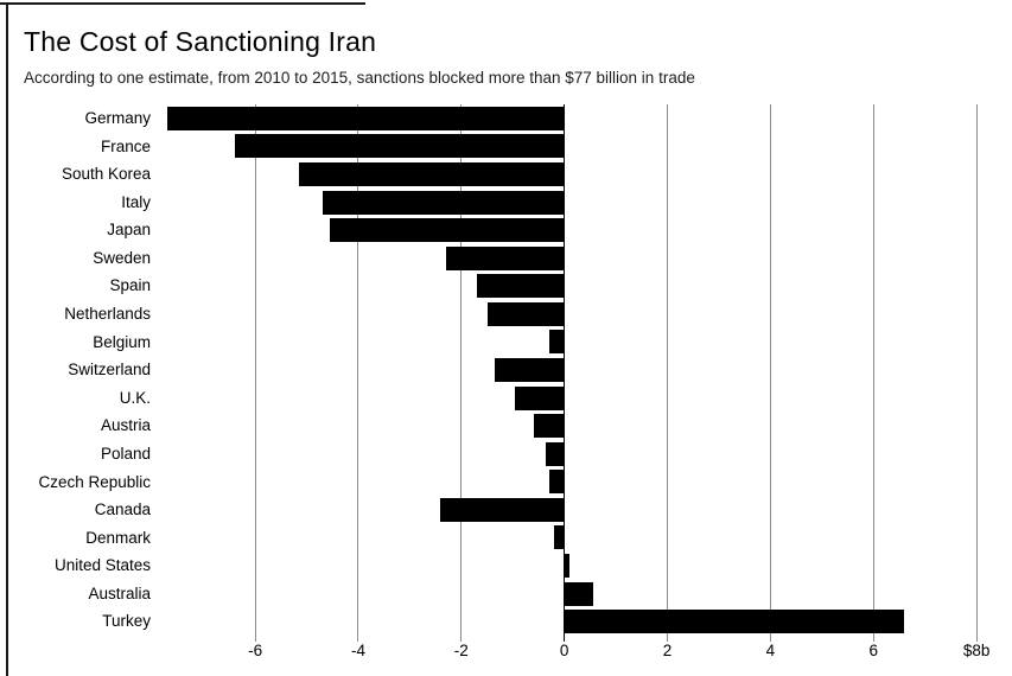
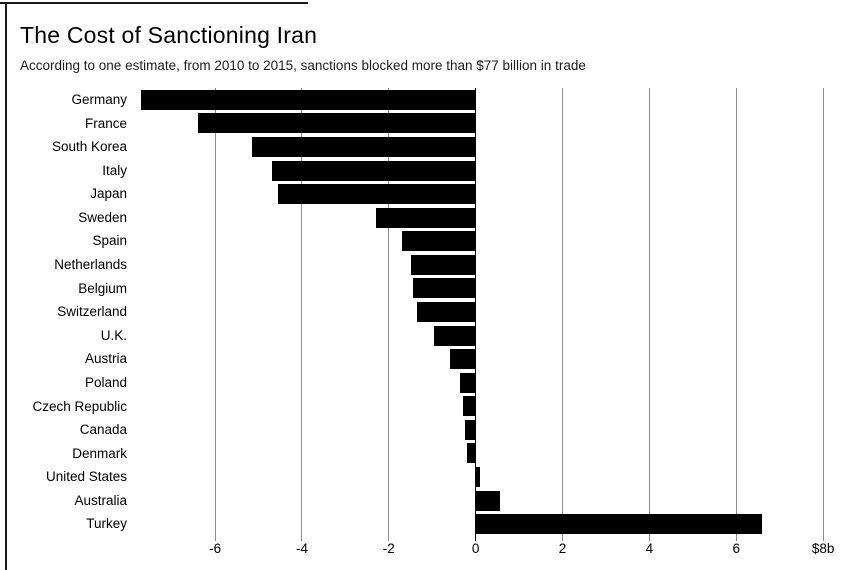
Belgium: -$0.3b -> -$1.4b
Canada: -$2.4b -> -$0.2b
